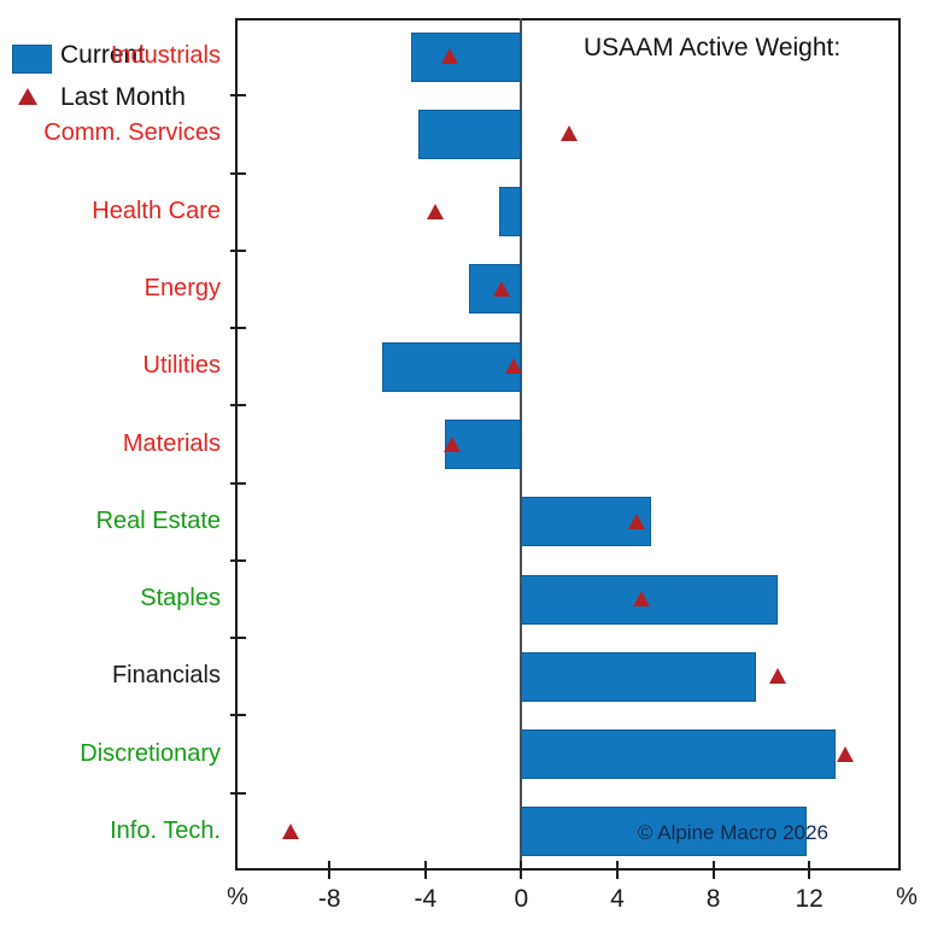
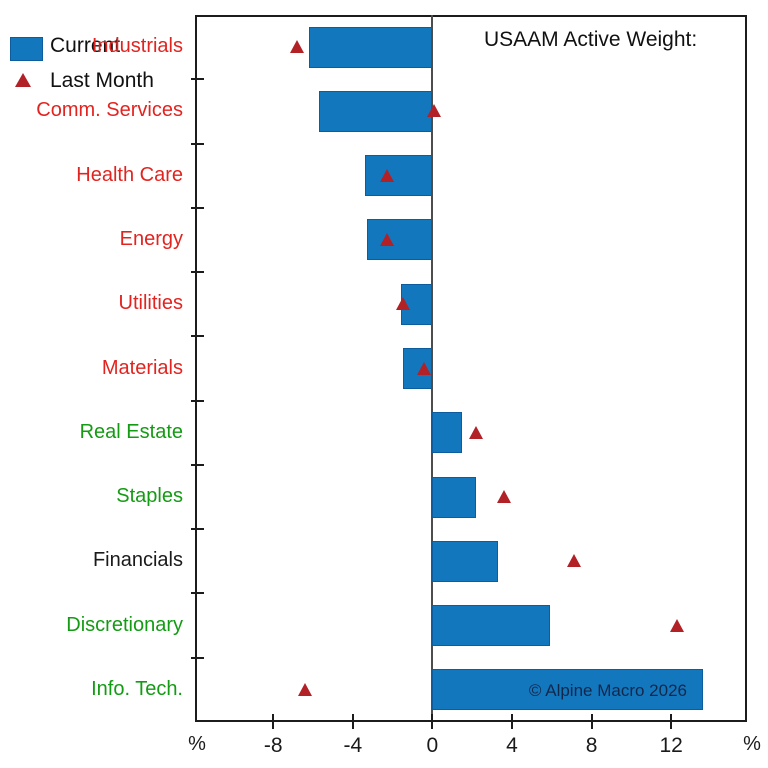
Current/Industrials: -4.6 -> -6.2
Last Month/Industrials: -3.0 -> -6.8
Current/Comm. Services: -4.3 -> -5.7
Last Month/Comm. Services: 2.0 -> 0.1
Current/Health Care: -0.9 -> -3.4
Last Month/Health Care: -3.6 -> -2.3
Current/Energy: -2.2 -> -3.3
Last Month/Energy: -0.8 -> -2.3
Current/Utilities: -5.8 -> -1.6
Last Month/Utilities: -0.3 -> -1.5
Current/Materials: -3.2 -> -1.5
Last Month/Materials: -2.9 -> -0.4
Current/Real Estate: 5.4 -> 1.5
Last Month/Real Estate: 4.8 -> 2.2
Current/Staples: 10.7 -> 2.2
Last Month/Staples: 5.0 -> 3.6
Current/Financials: 9.8 -> 3.3
Last Month/Financials: 10.7 -> 7.1
Current/Discretionary: 13.1 -> 5.9
Last Month/Discretionary: 13.5 -> 12.3
Current/Info. Tech.: 11.9 -> 13.6
Last Month/Info. Tech.: -9.6 -> -6.4
